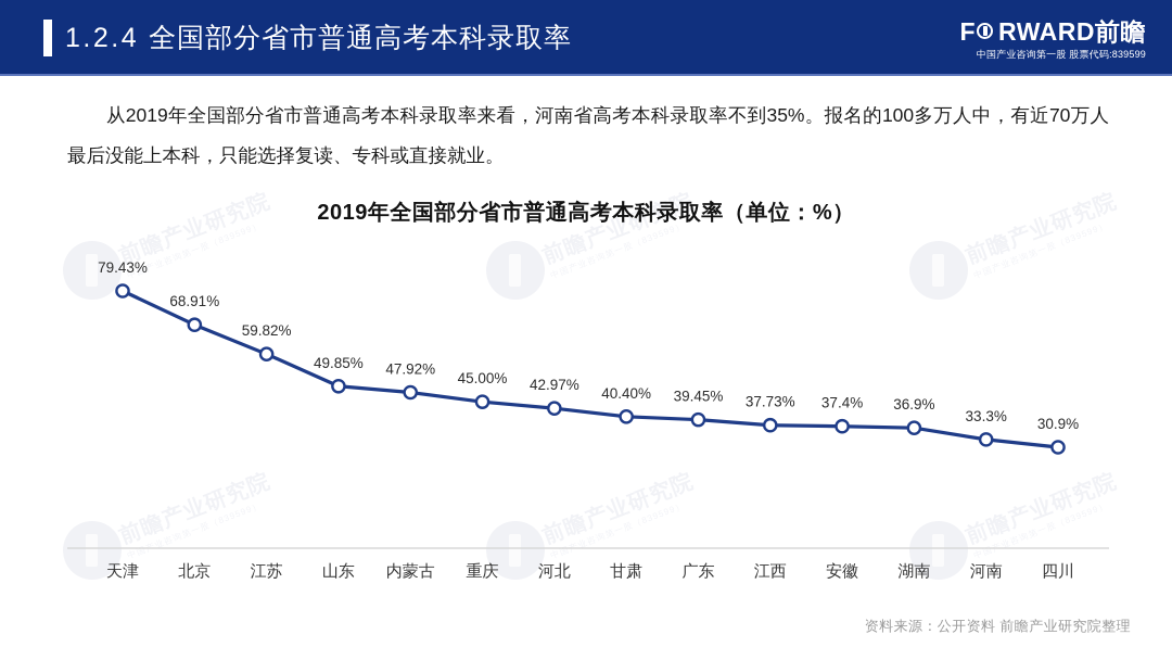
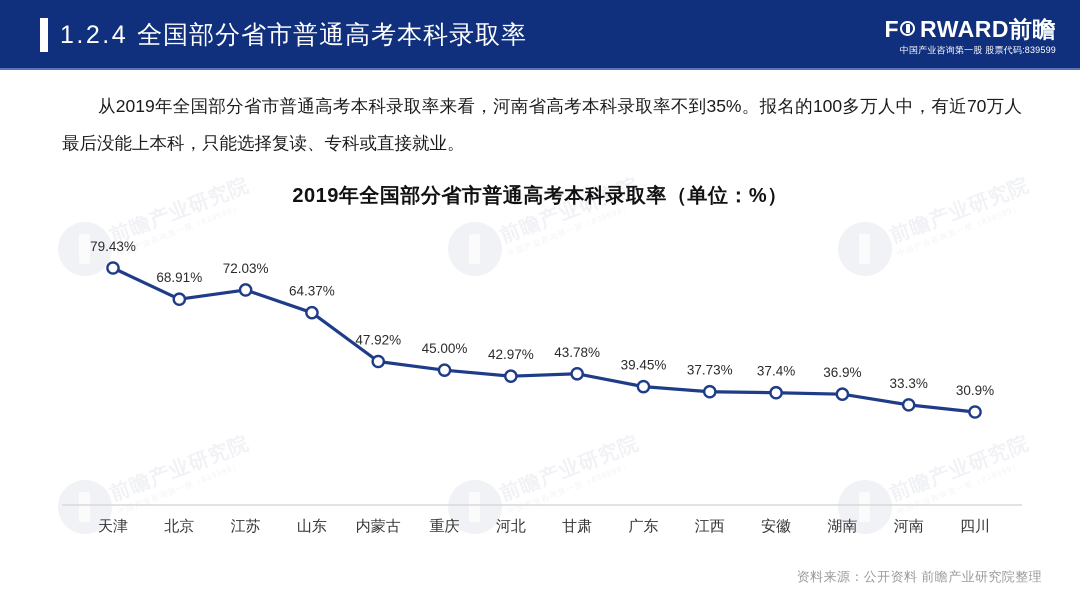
江苏: 59.82% -> 72.03%
山东: 49.85% -> 64.37%
甘肃: 40.40% -> 43.78%
